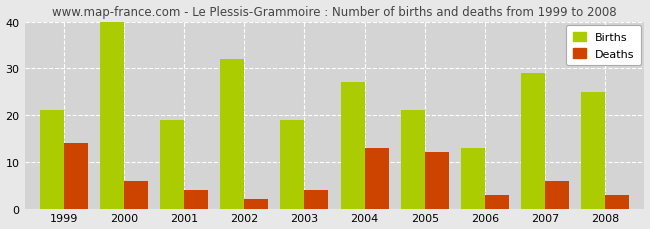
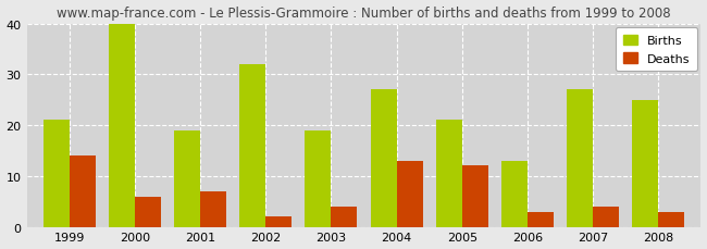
Deaths/2001: 4 -> 7
Births/2007: 29 -> 27
Deaths/2007: 6 -> 4
